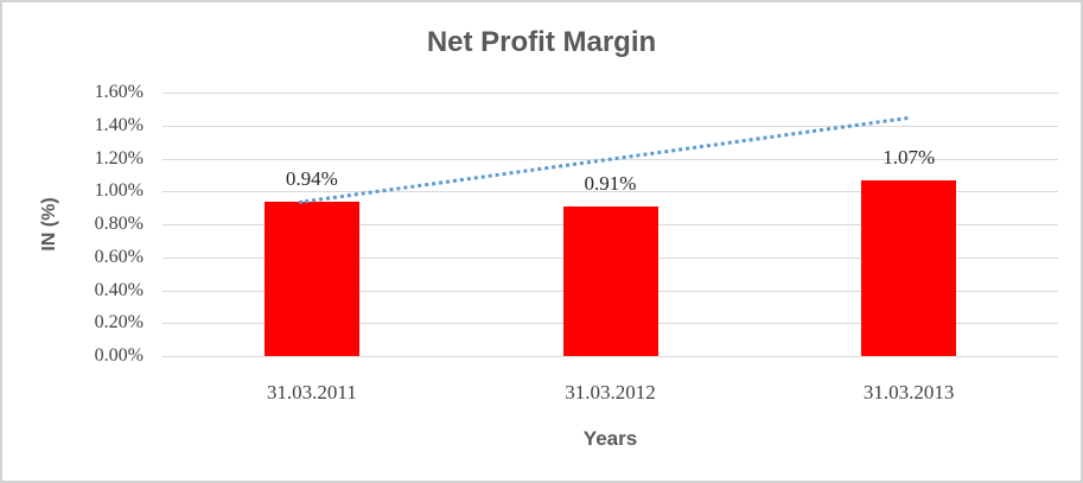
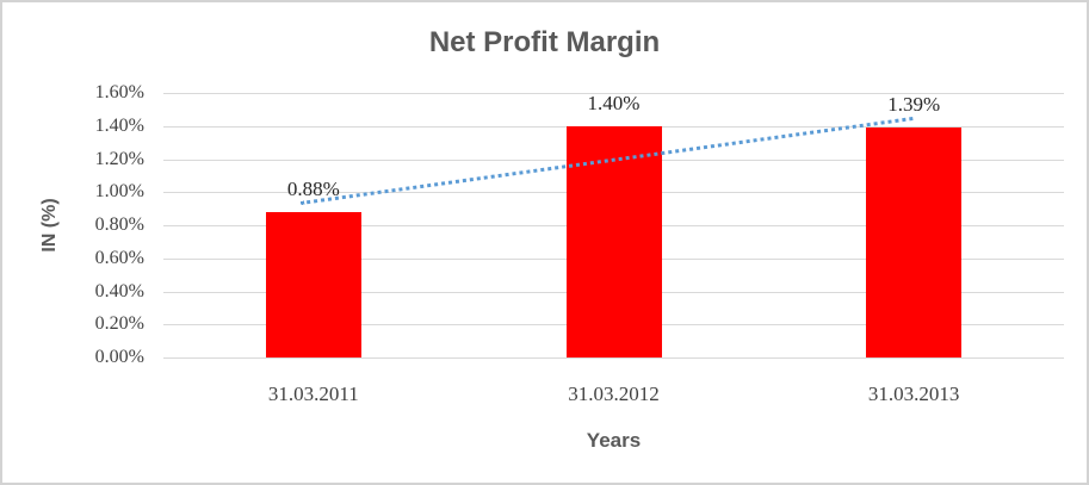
31.03.2011: 0.94% -> 0.88%
31.03.2012: 0.91% -> 1.40%
31.03.2013: 1.07% -> 1.39%
